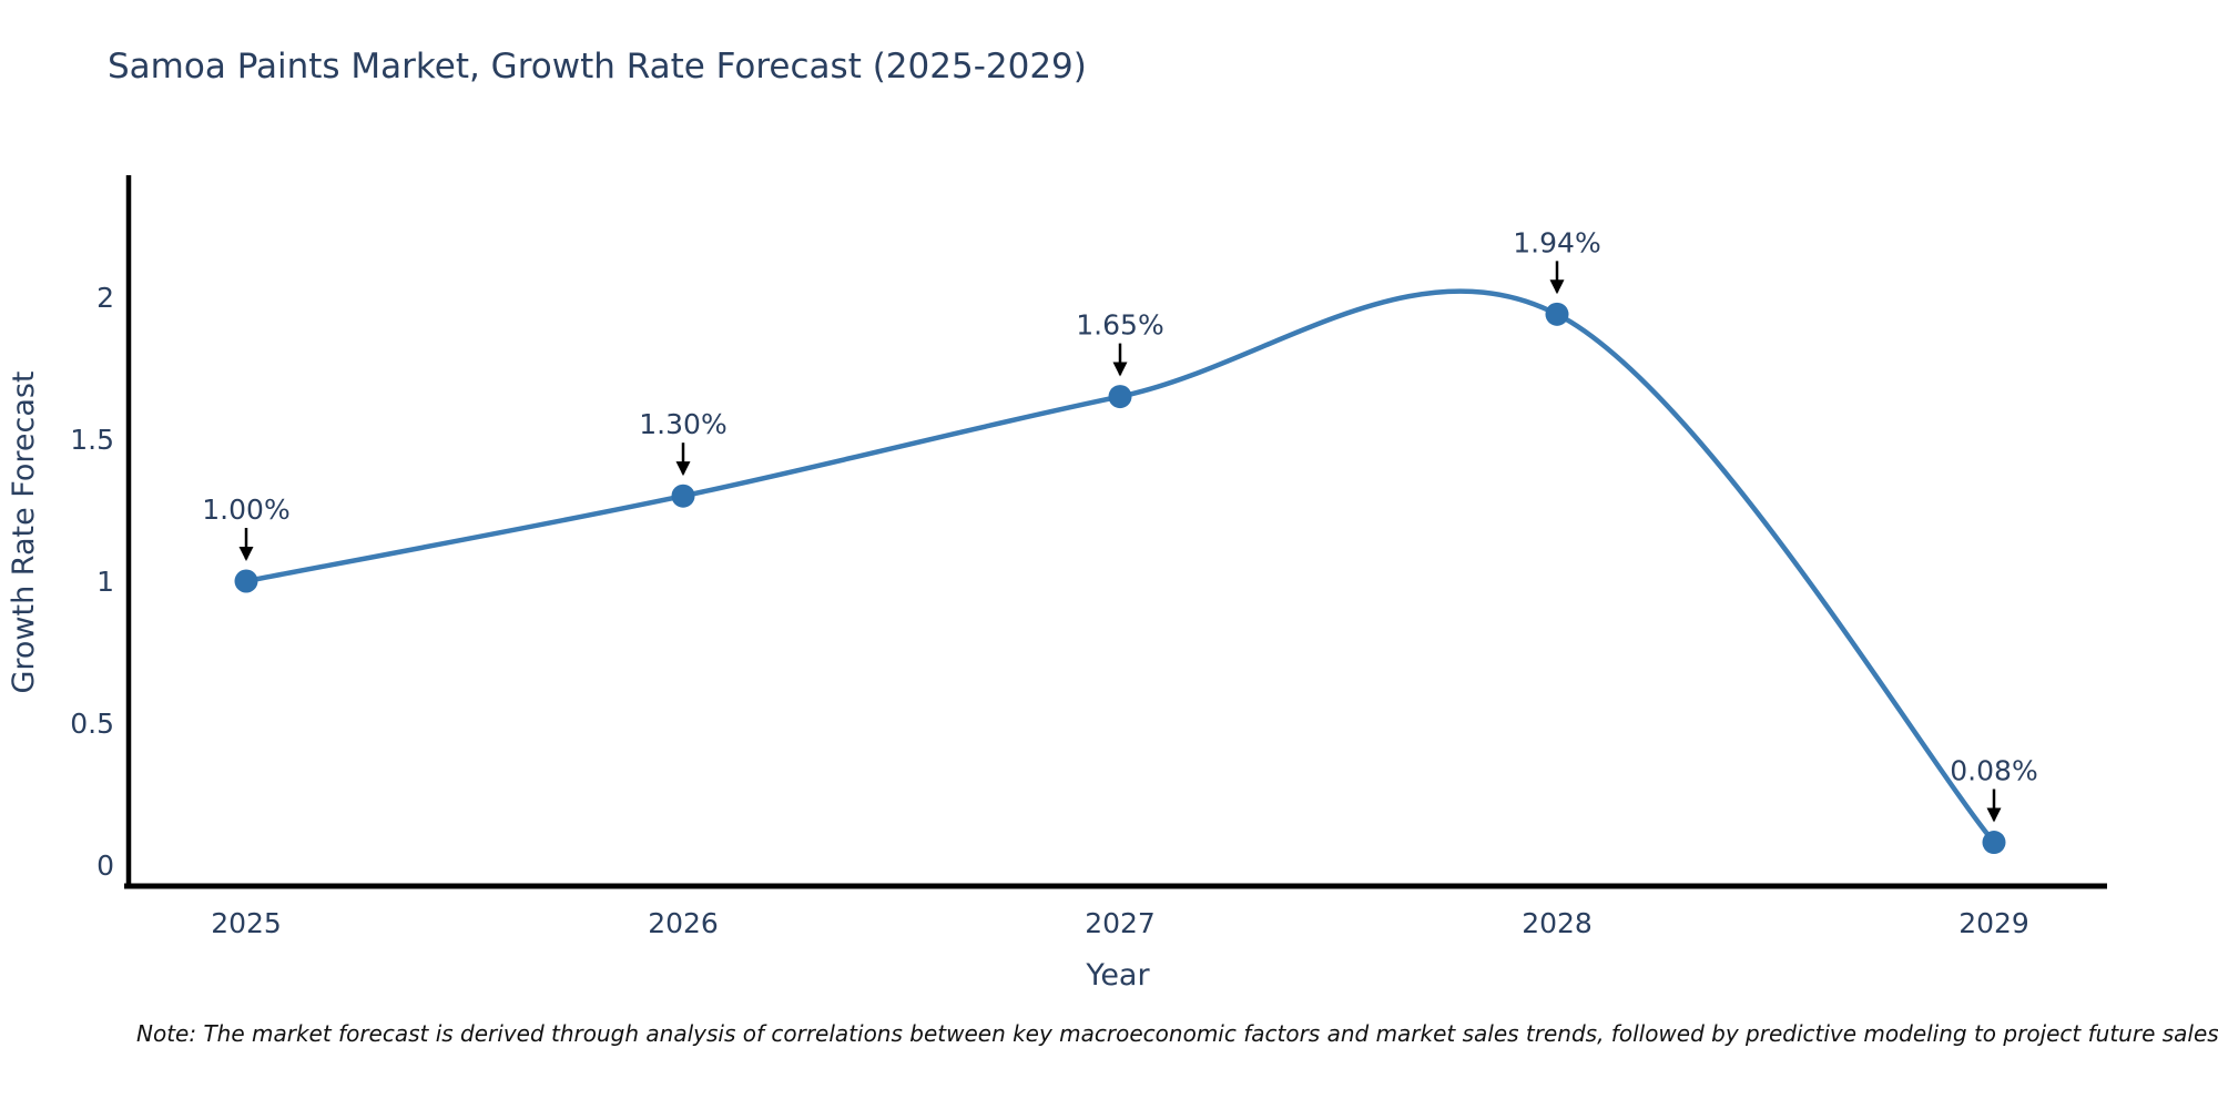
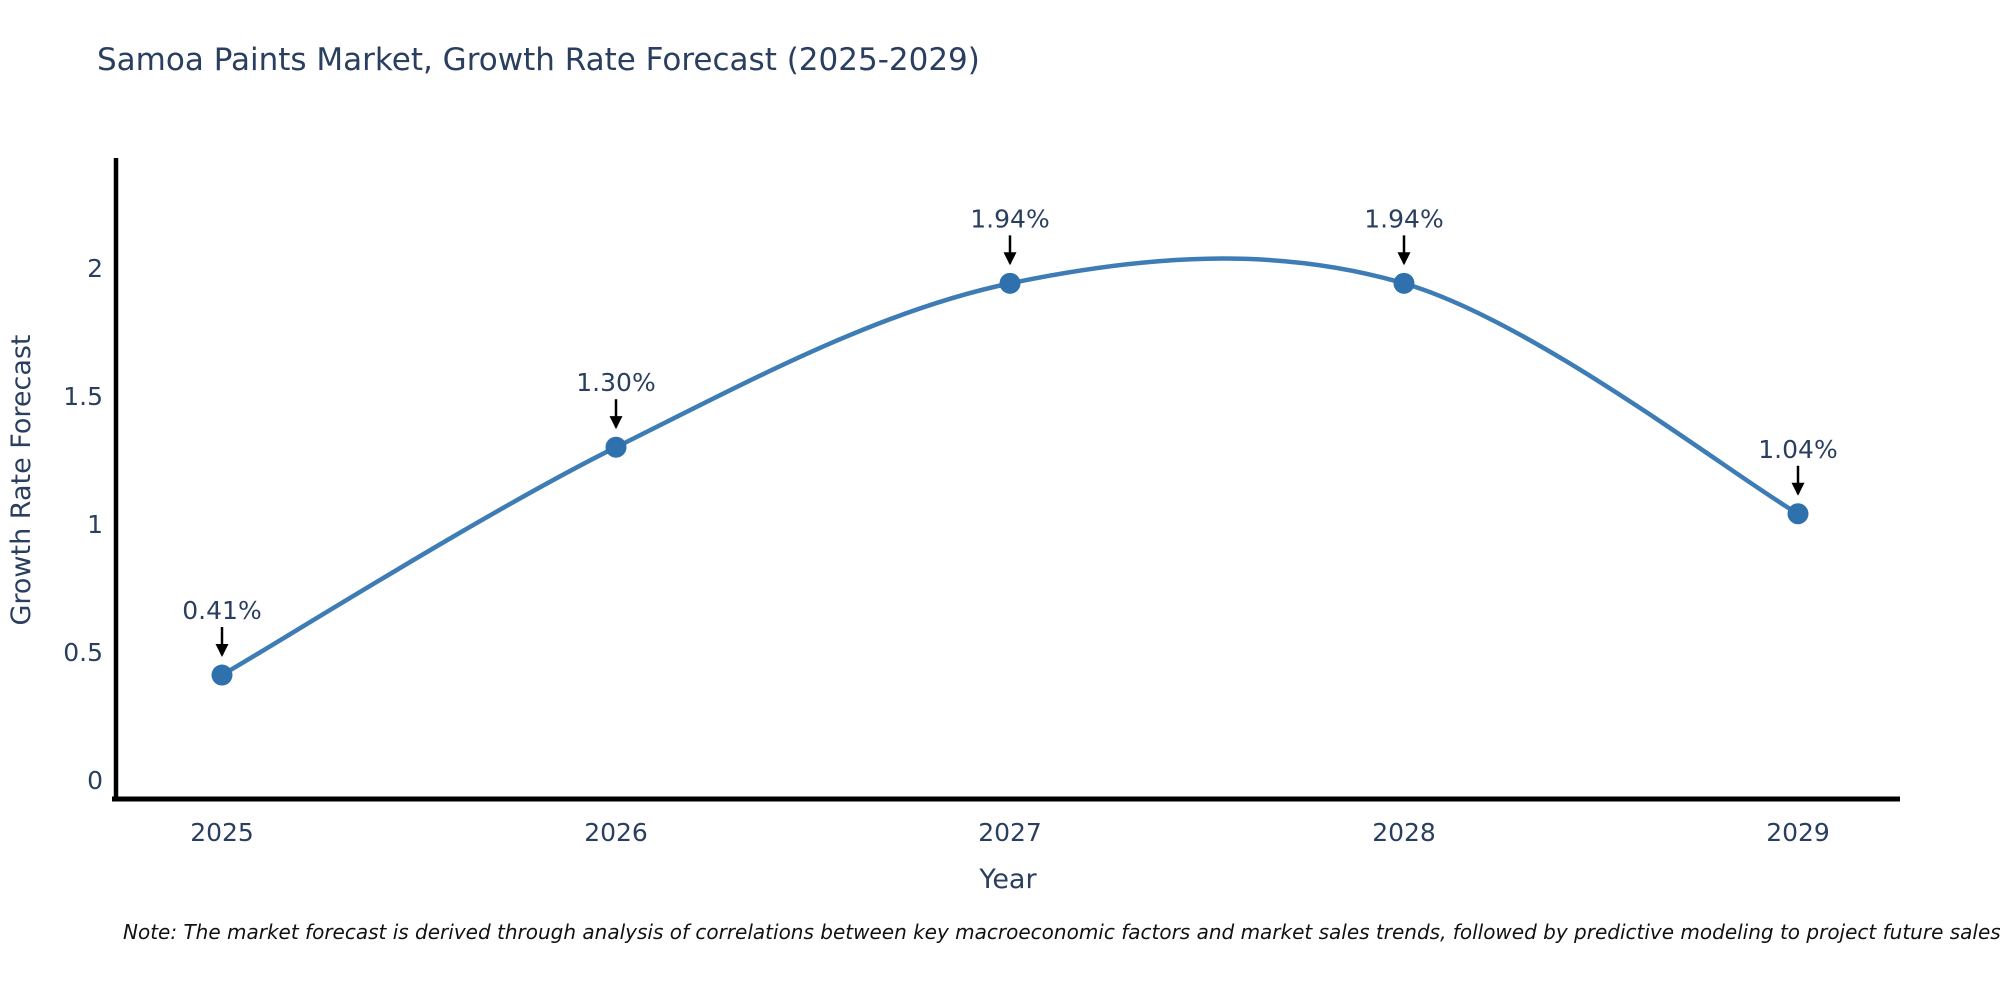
2025: 1.00% -> 0.41%
2027: 1.65% -> 1.94%
2029: 0.08% -> 1.04%
